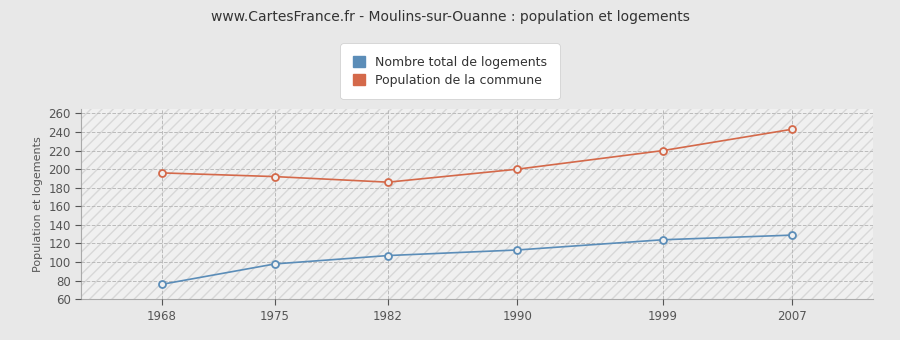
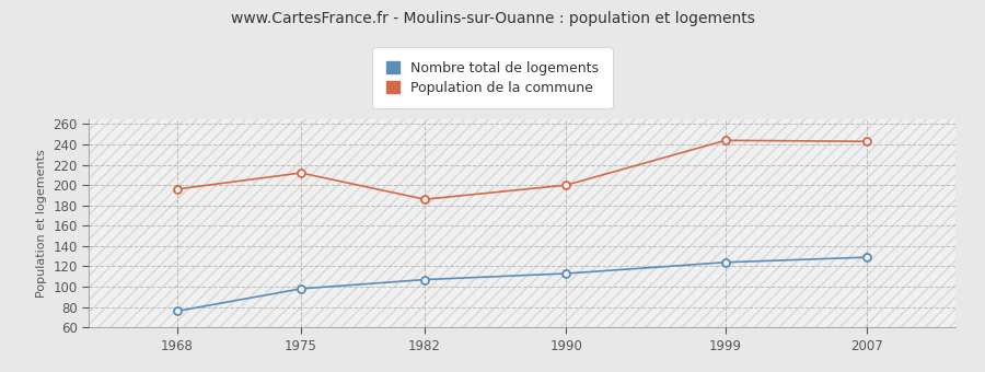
Population de la commune/1975: 192 -> 212
Population de la commune/1999: 220 -> 244
